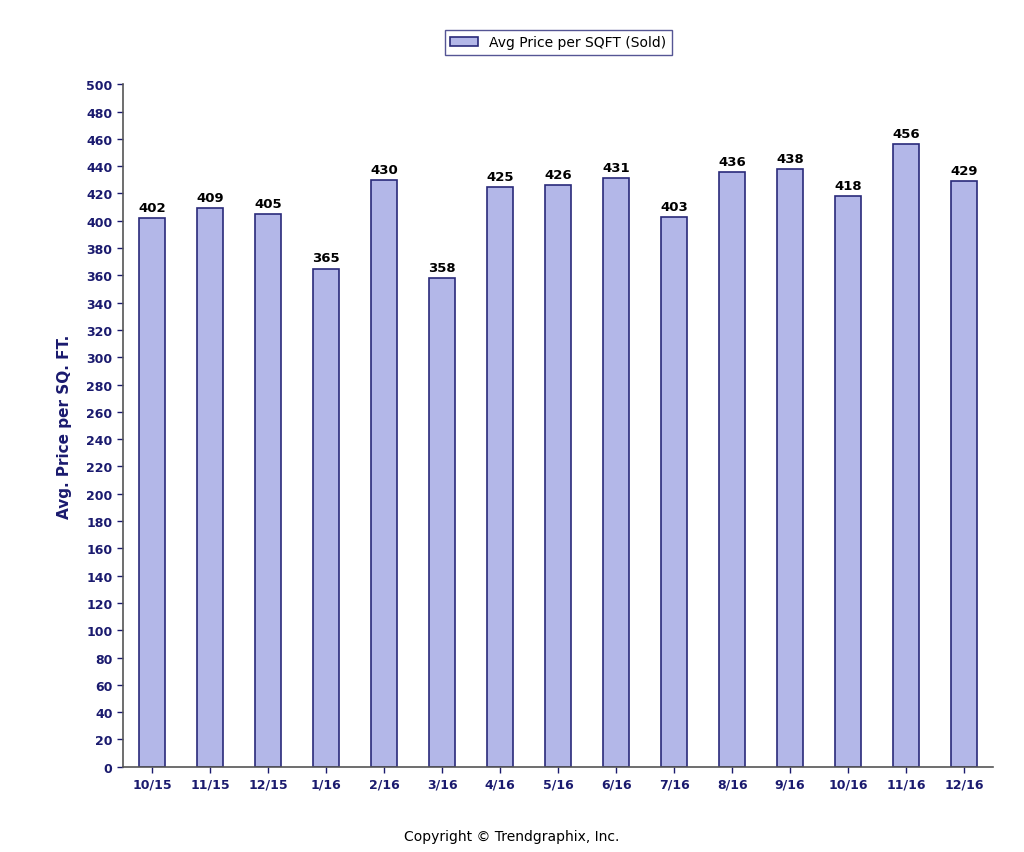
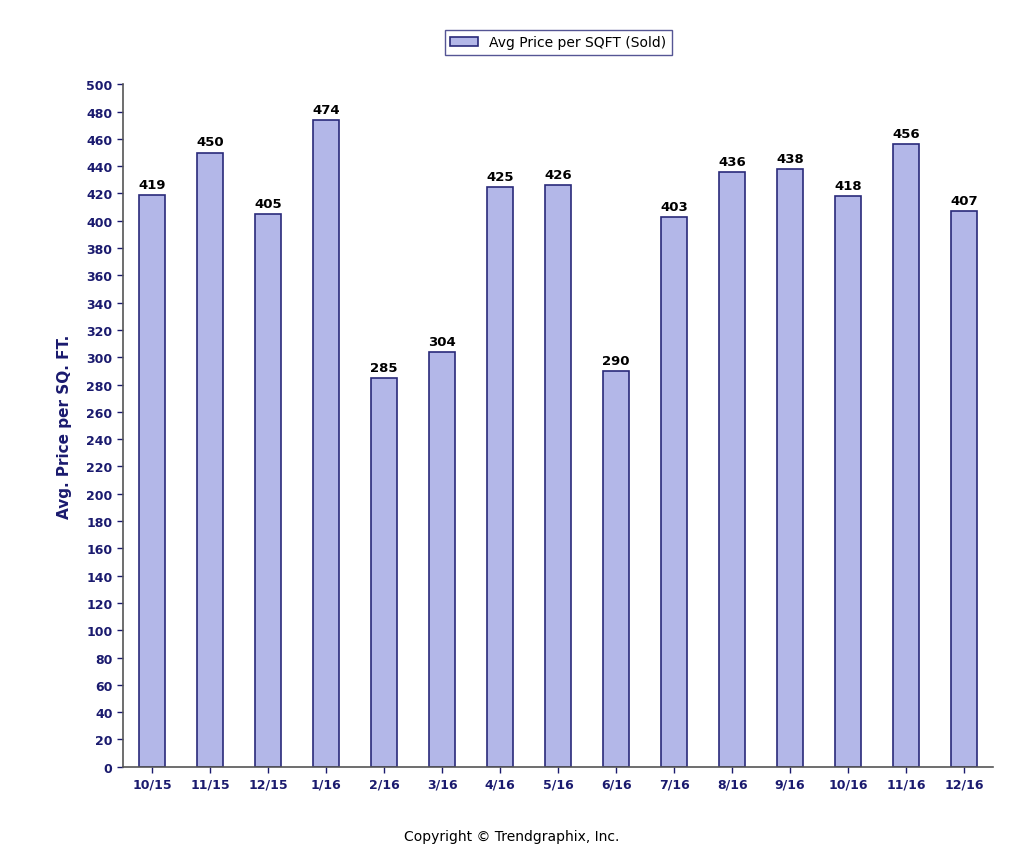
10/15: 402 -> 419
11/15: 409 -> 450
1/16: 365 -> 474
2/16: 430 -> 285
3/16: 358 -> 304
6/16: 431 -> 290
12/16: 429 -> 407
